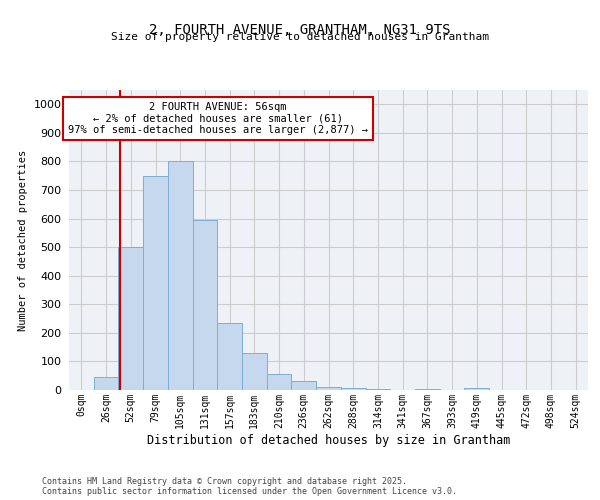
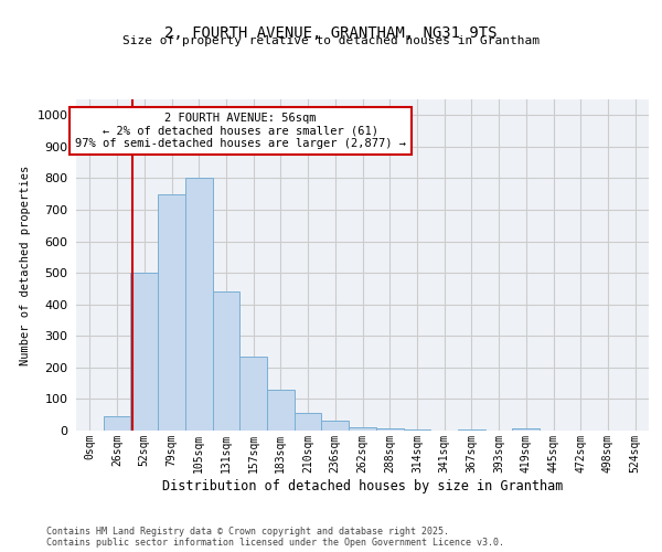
131sqm: 595 -> 440
